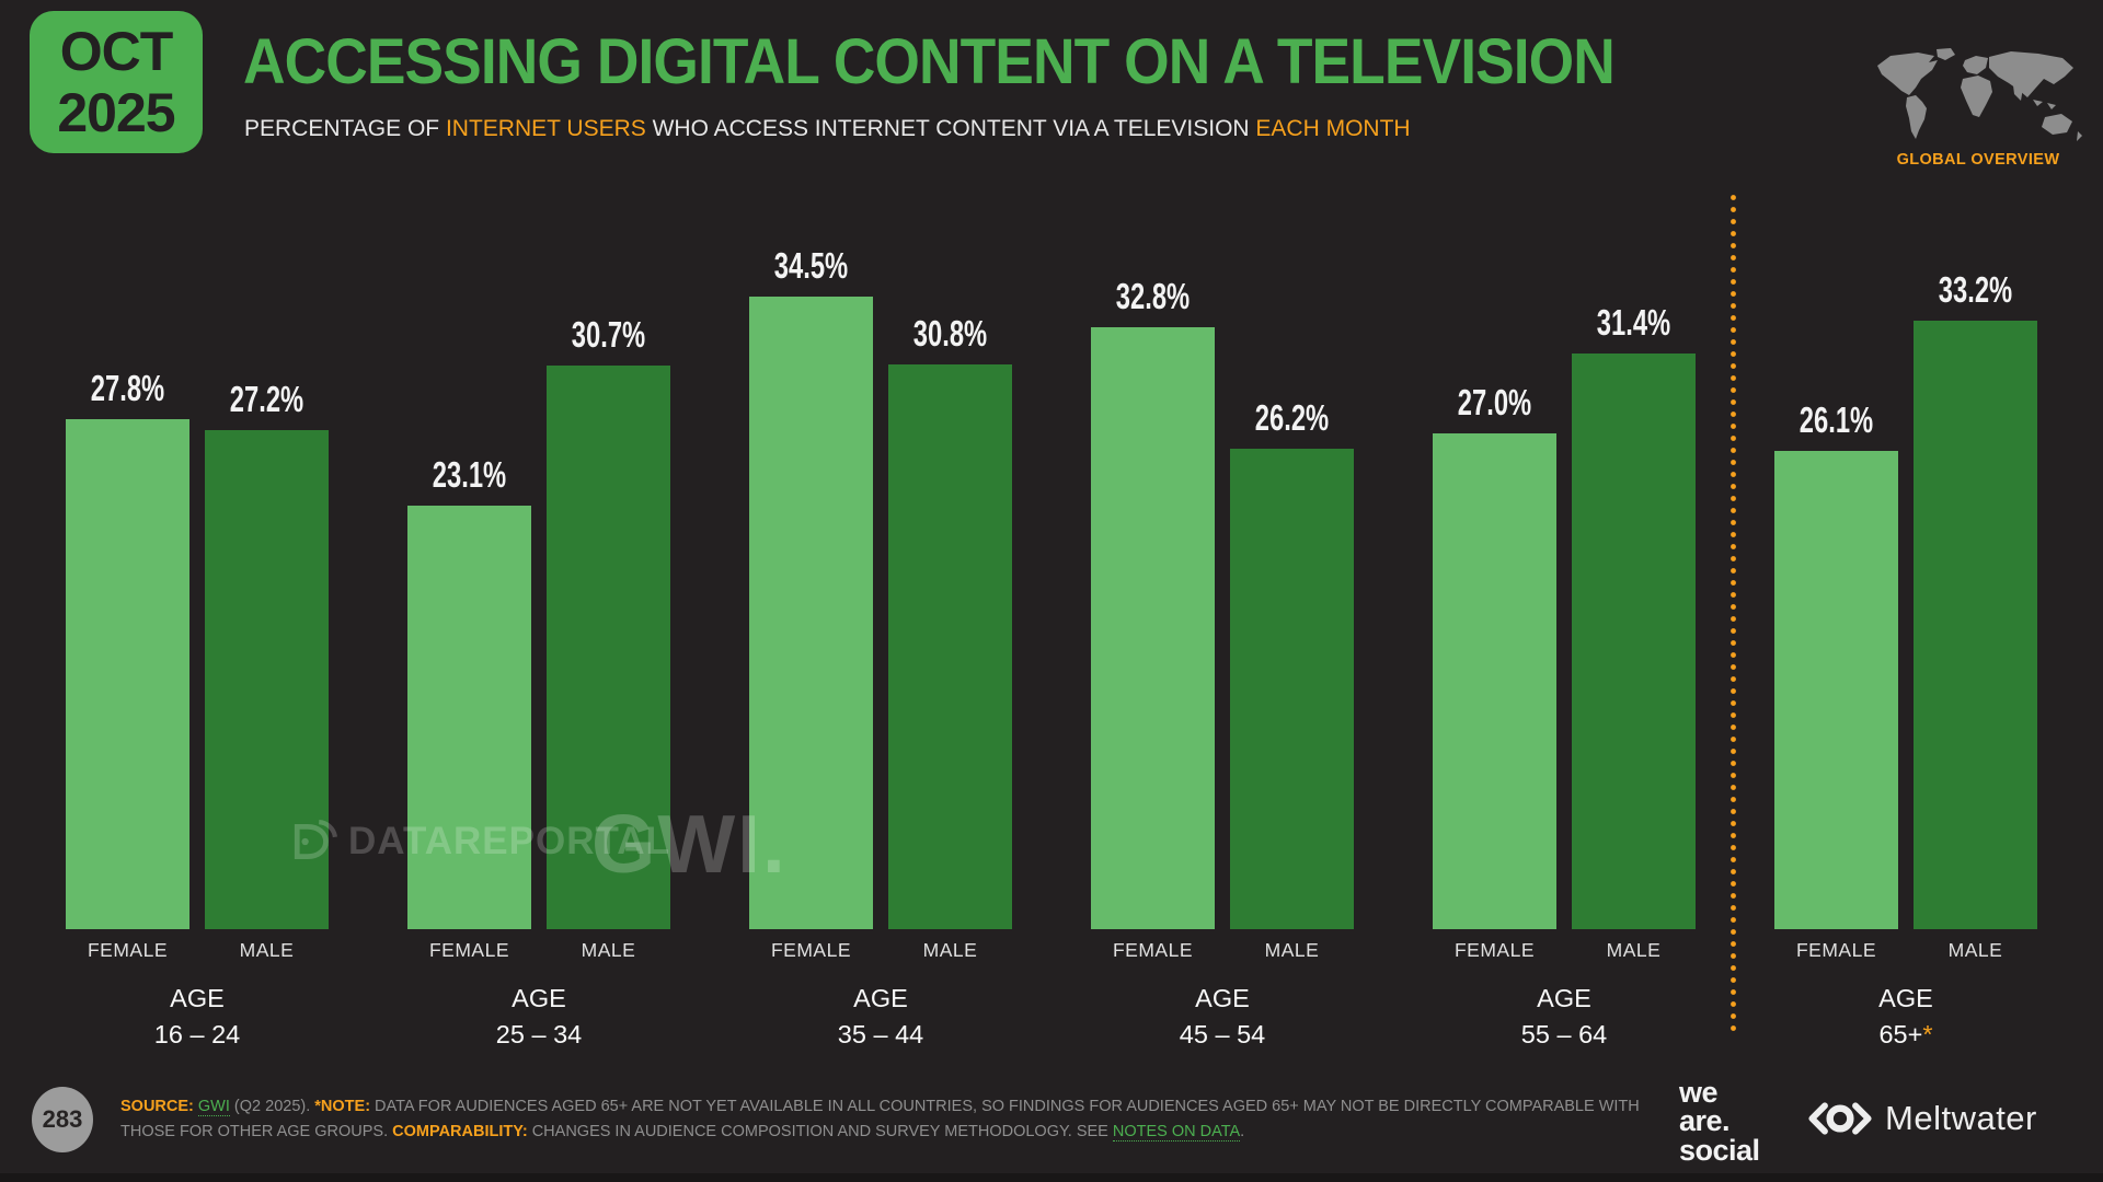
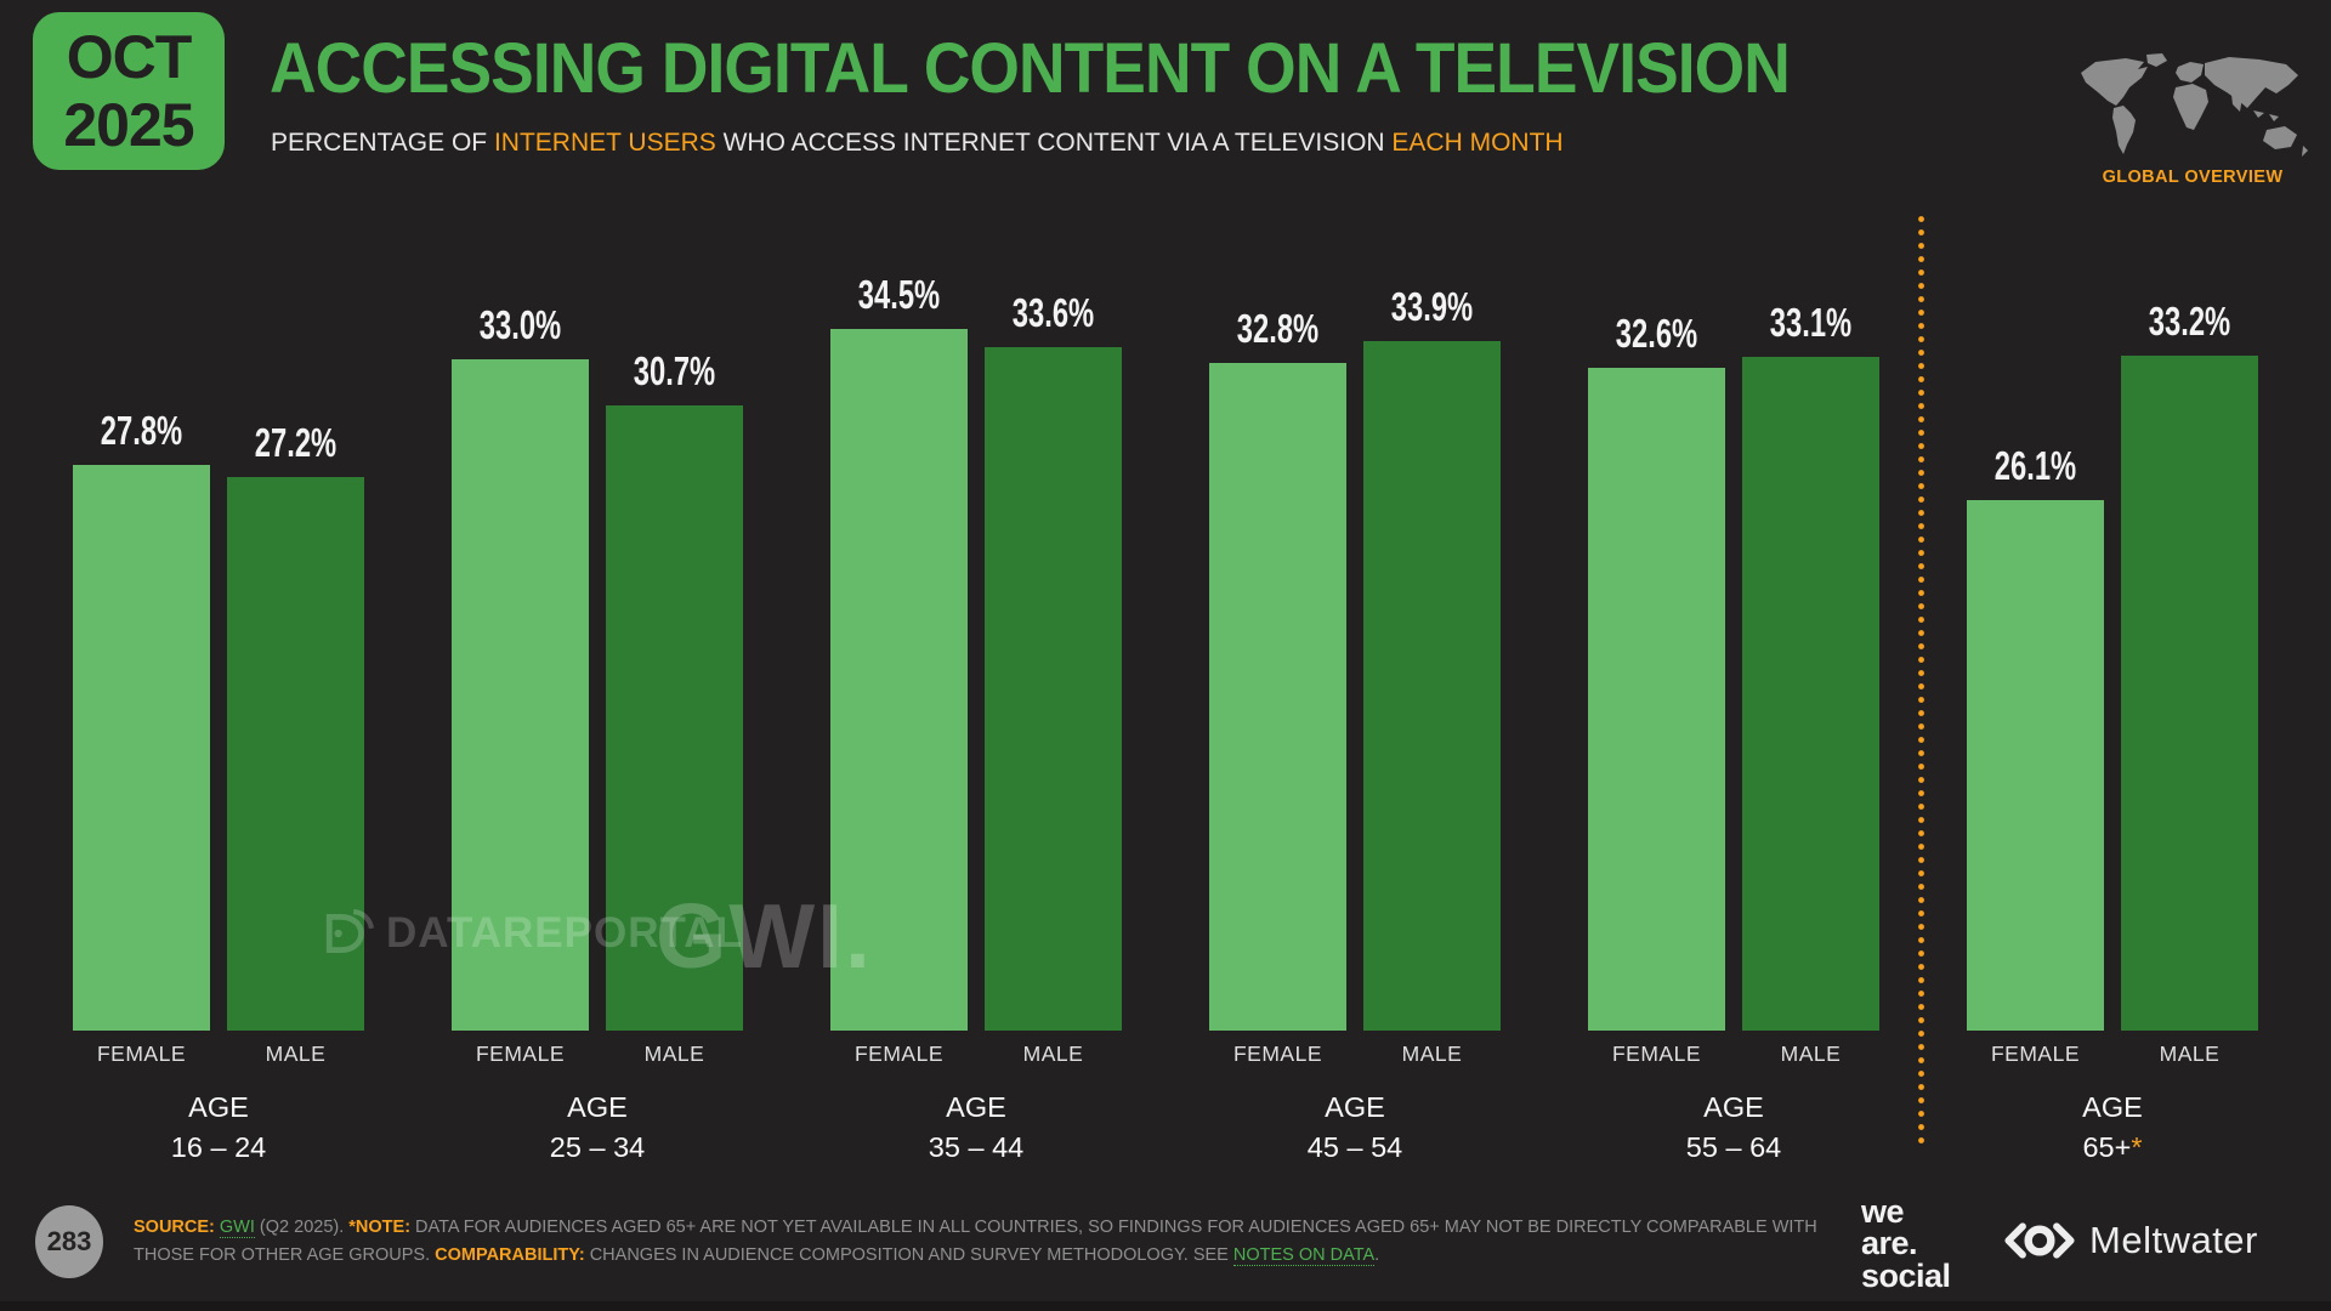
FEMALE/25 – 34: 23.1% -> 33.0%
MALE/35 – 44: 30.8% -> 33.6%
MALE/45 – 54: 26.2% -> 33.9%
FEMALE/55 – 64: 27.0% -> 32.6%
MALE/55 – 64: 31.4% -> 33.1%
